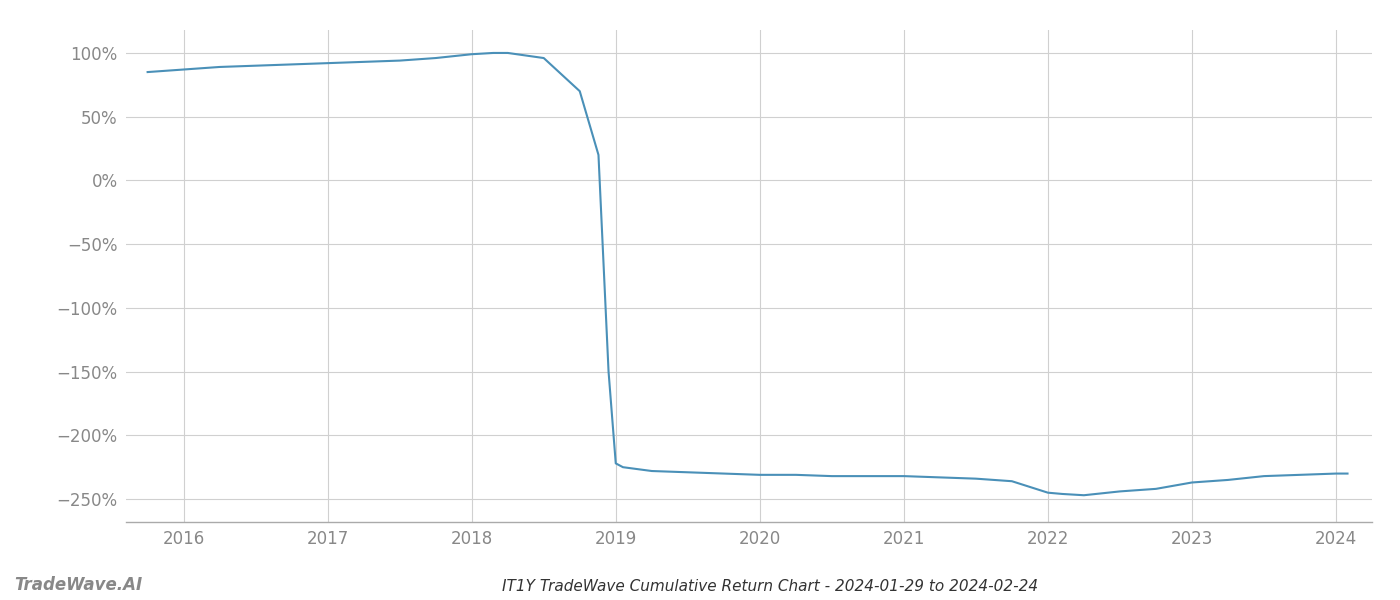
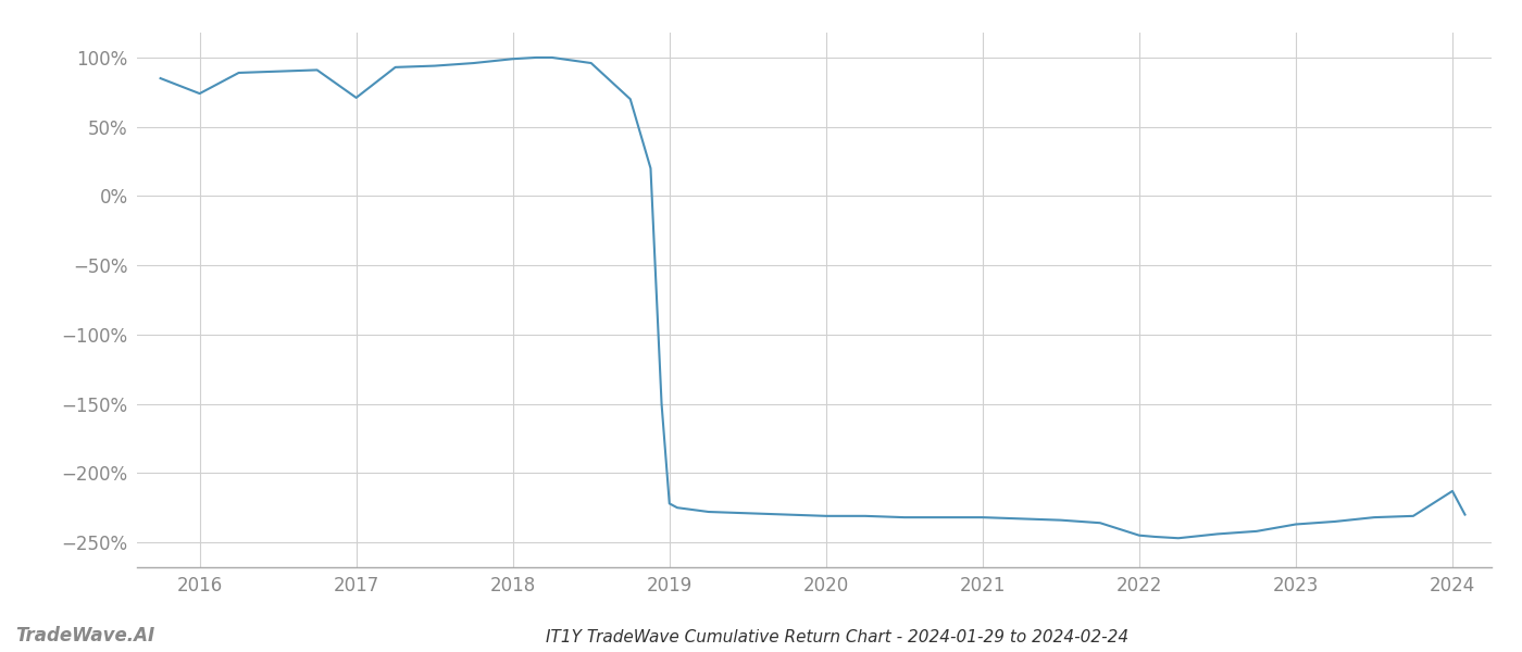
2016: 87% -> 74%
2017: 92% -> 71%
2024: -230% -> -213%
